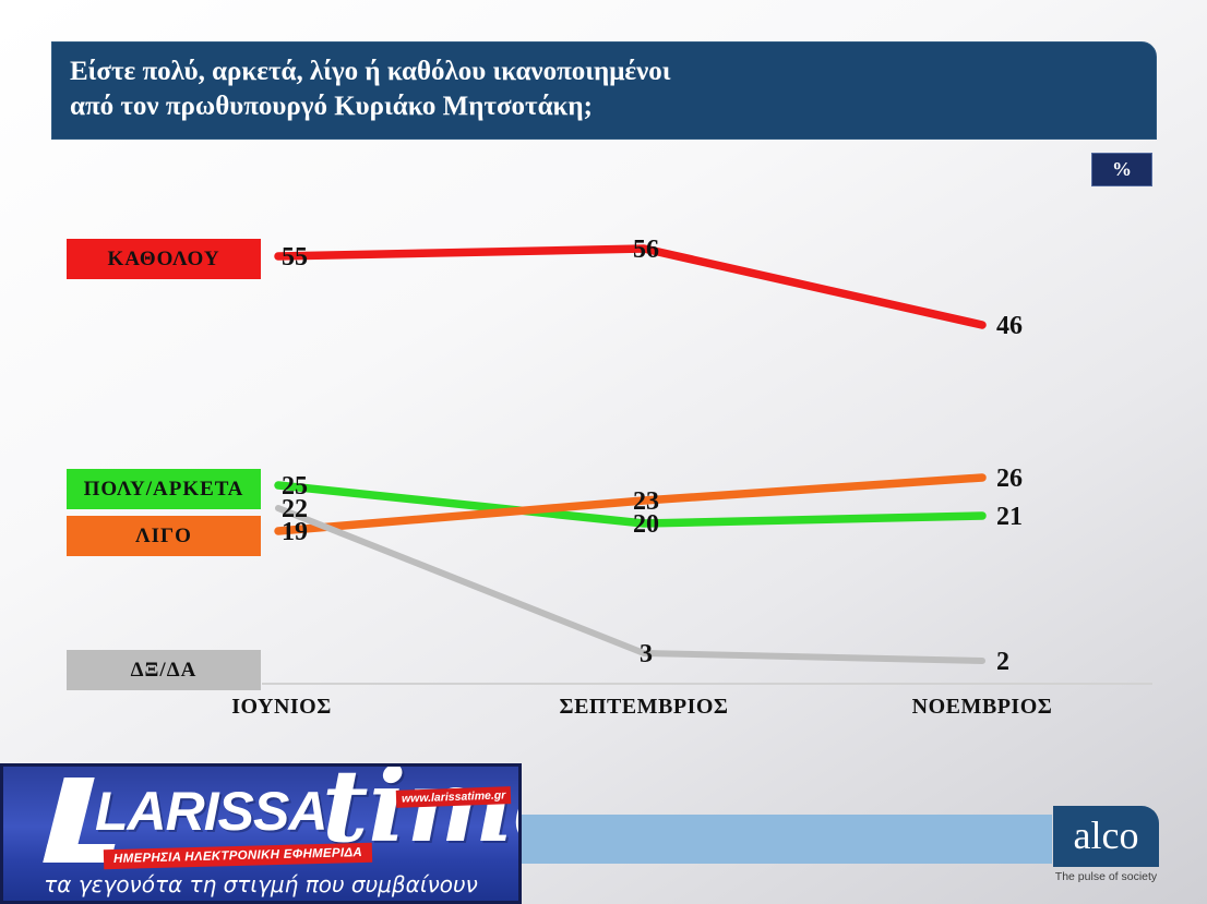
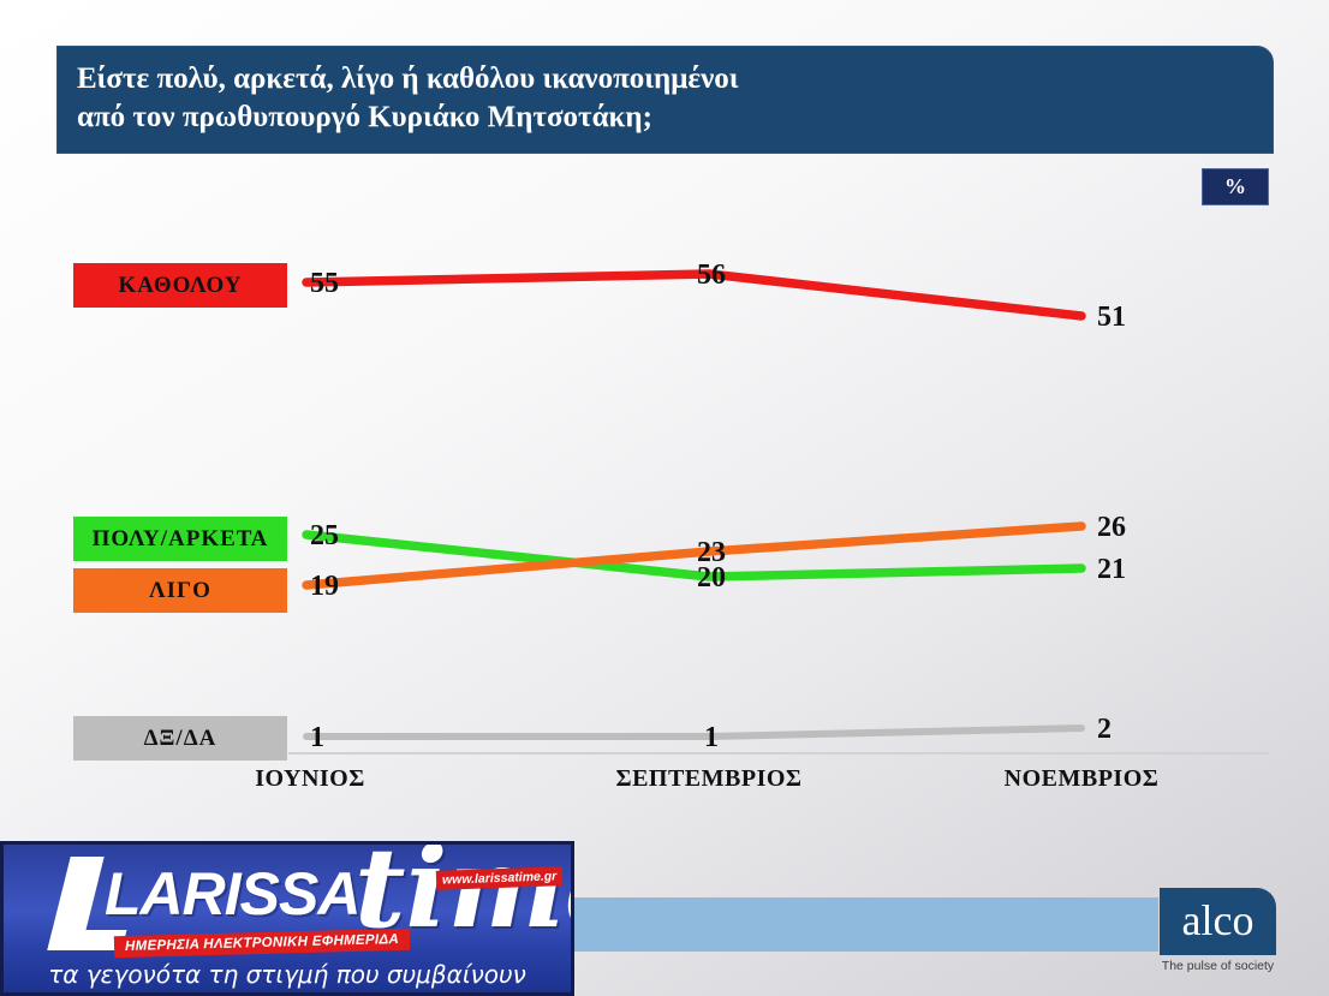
ΔΞ/ΔΑ/ΙΟΥΝΙΟΣ: 22 -> 1
ΔΞ/ΔΑ/ΣΕΠΤΕΜΒΡΙΟΣ: 3 -> 1
ΚΑΘΟΛΟΥ/ΝΟΕΜΒΡΙΟΣ: 46 -> 51
